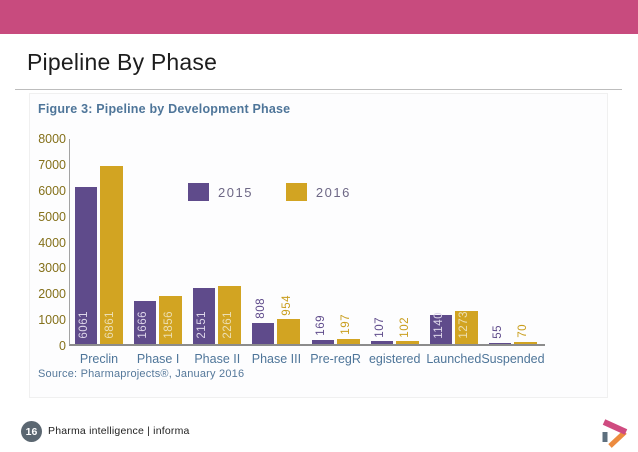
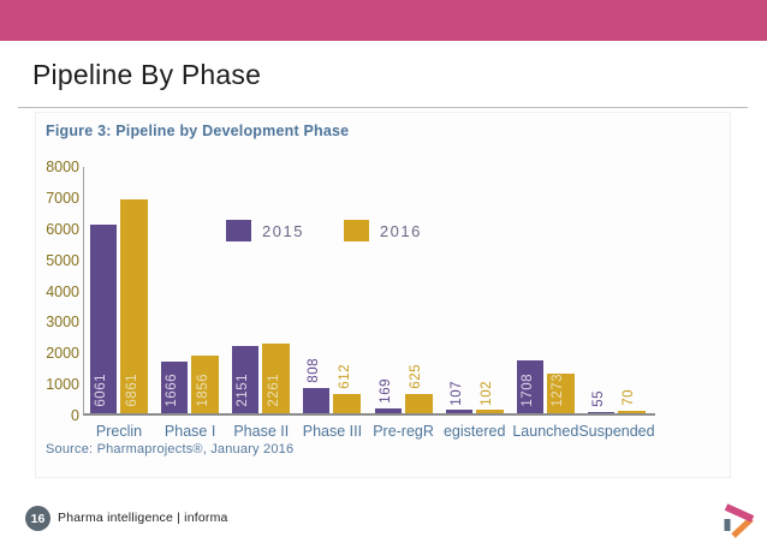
2016/Phase III: 954 -> 612
2016/Pre-regR: 197 -> 625
2015/Launched: 1140 -> 1708
